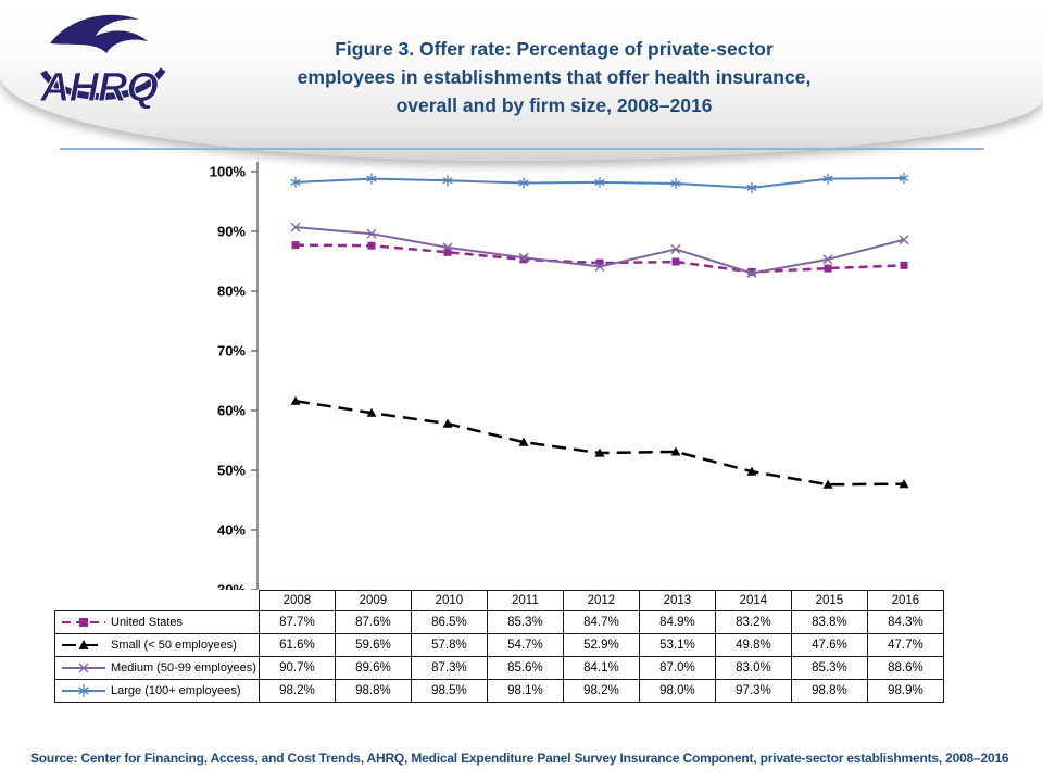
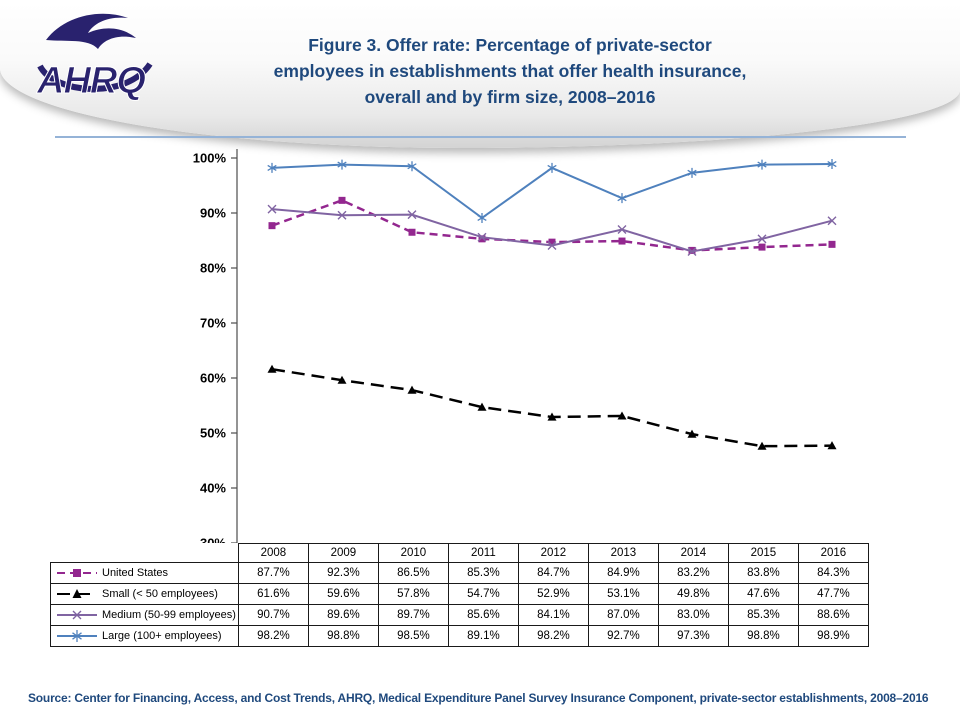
United States/2009: 87.6% -> 92.3%
Medium (50-99 employees)/2010: 87.3% -> 89.7%
Large (100+ employees)/2011: 98.1% -> 89.1%
Large (100+ employees)/2013: 98.0% -> 92.7%
